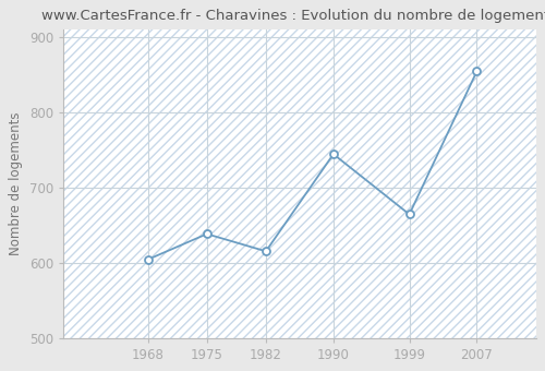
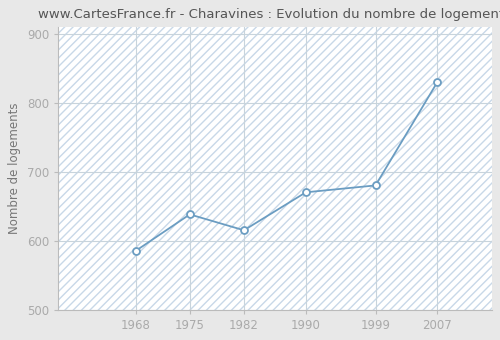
1968: 604 -> 585
1990: 744 -> 670
1999: 664 -> 680
2007: 854 -> 830
